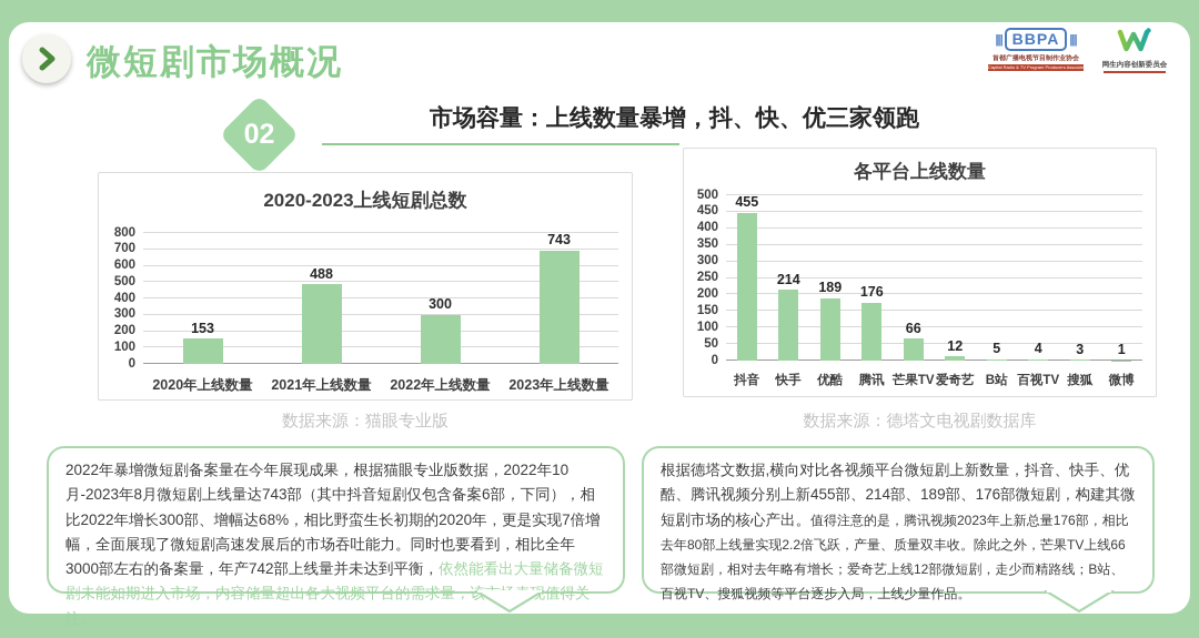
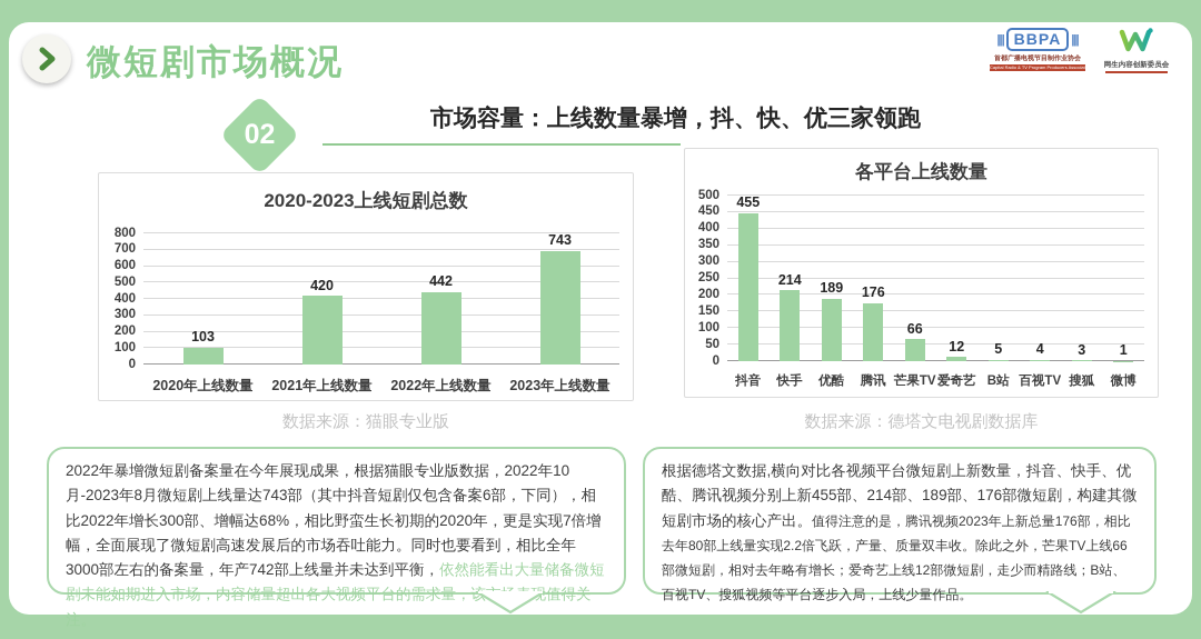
2020-2023上线短剧总数/2020年上线数量: 153 -> 103
2020-2023上线短剧总数/2021年上线数量: 488 -> 420
2020-2023上线短剧总数/2022年上线数量: 300 -> 442
